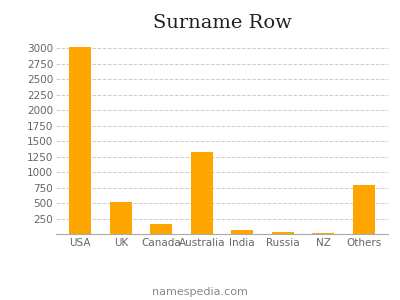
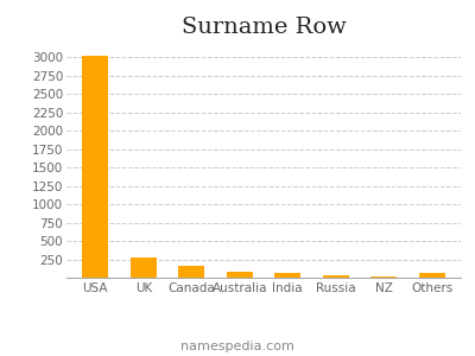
UK: 520 -> 280
Australia: 1320 -> 80
Others: 800 -> 60
